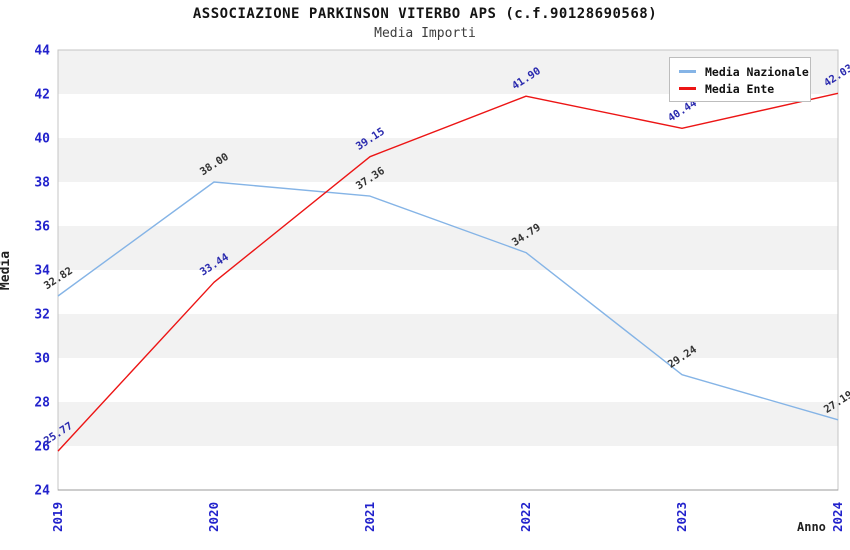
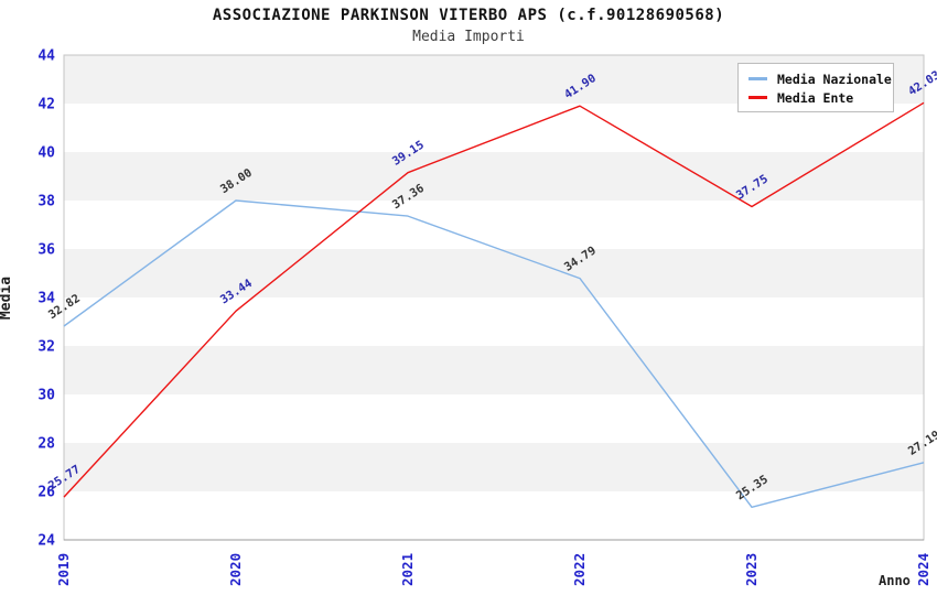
Media Nazionale/2023: 29.24 -> 25.35
Media Ente/2023: 40.44 -> 37.75
